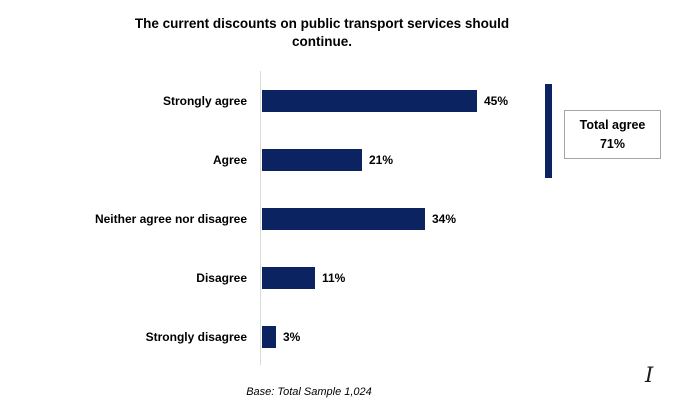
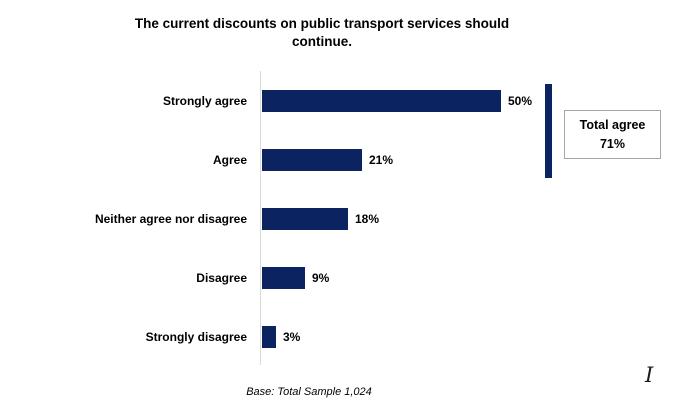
Strongly agree: 45% -> 50%
Neither agree nor disagree: 34% -> 18%
Disagree: 11% -> 9%
